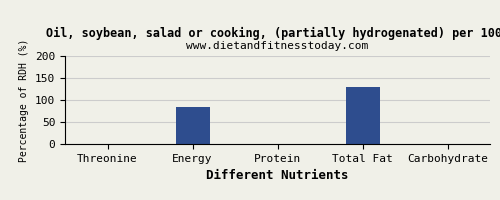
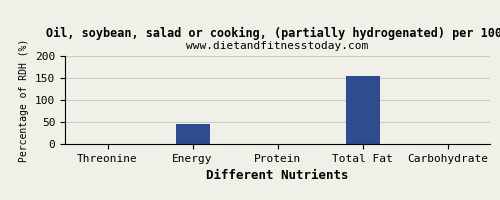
Energy: 85 -> 46
Total Fat: 130 -> 155
